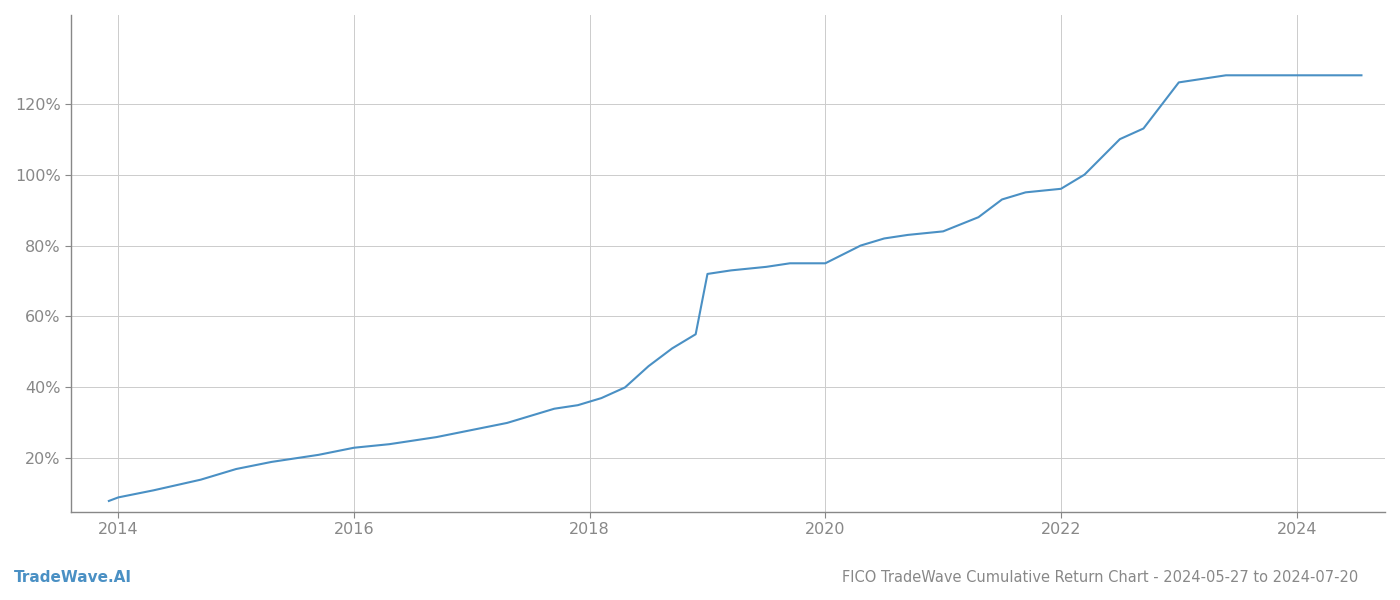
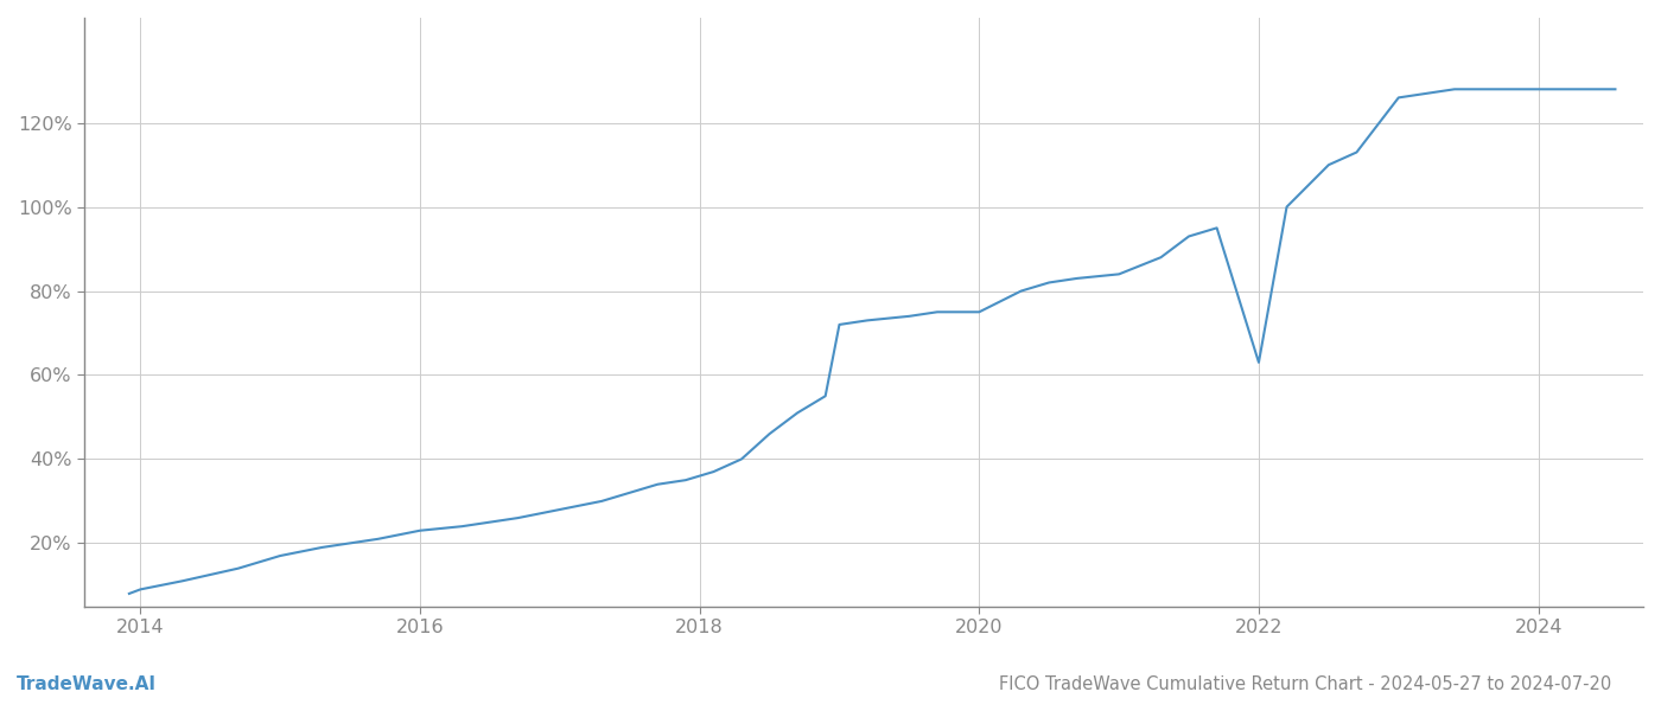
2022: 96% -> 63%
